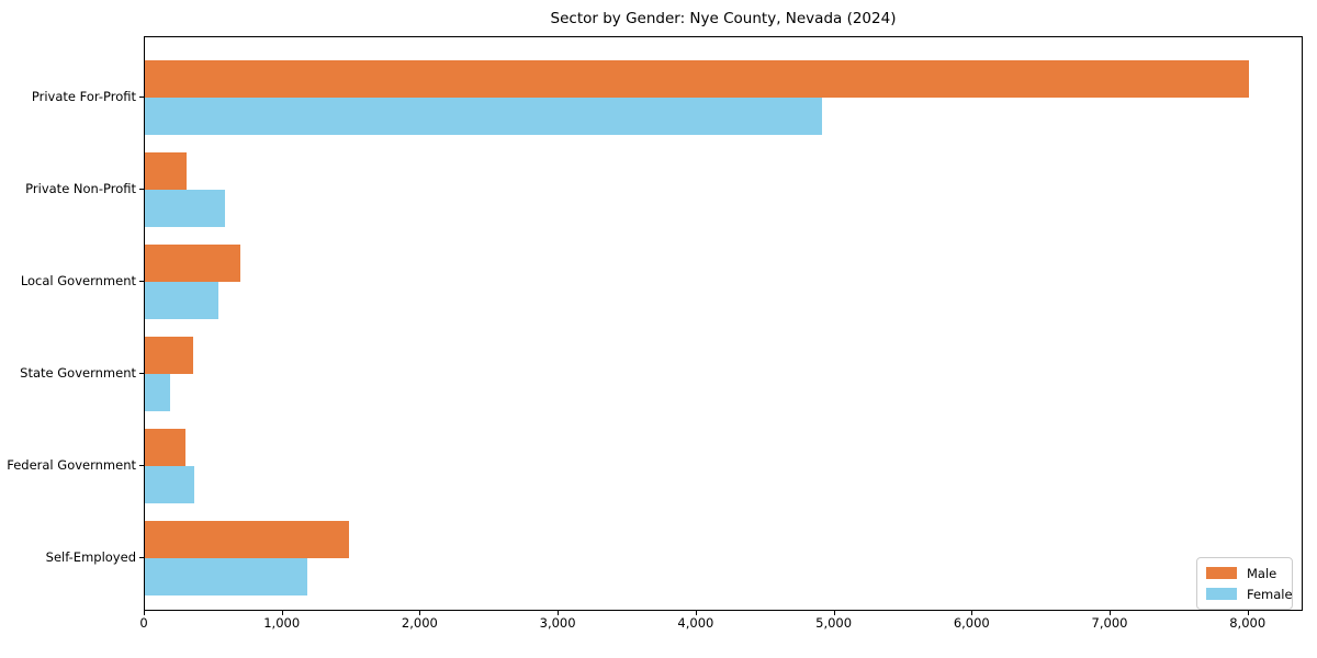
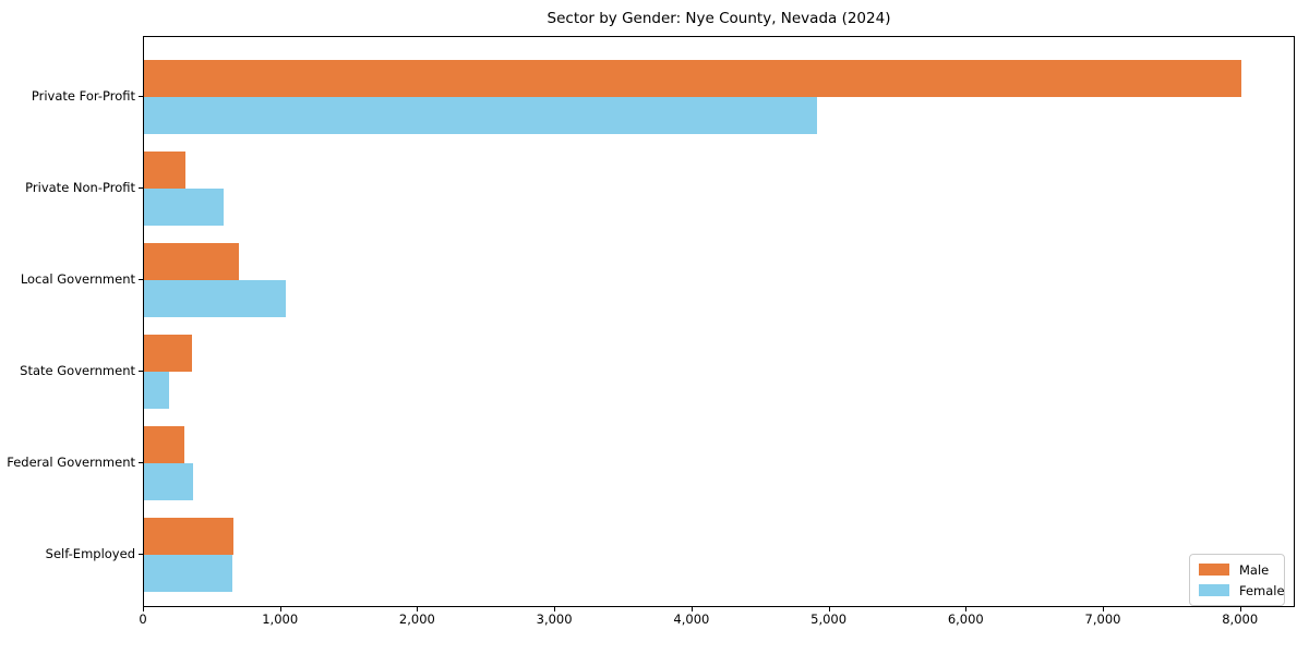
Female/Local Government: 530 -> 1030
Male/Self-Employed: 1480 -> 660
Female/Self-Employed: 1180 -> 640
